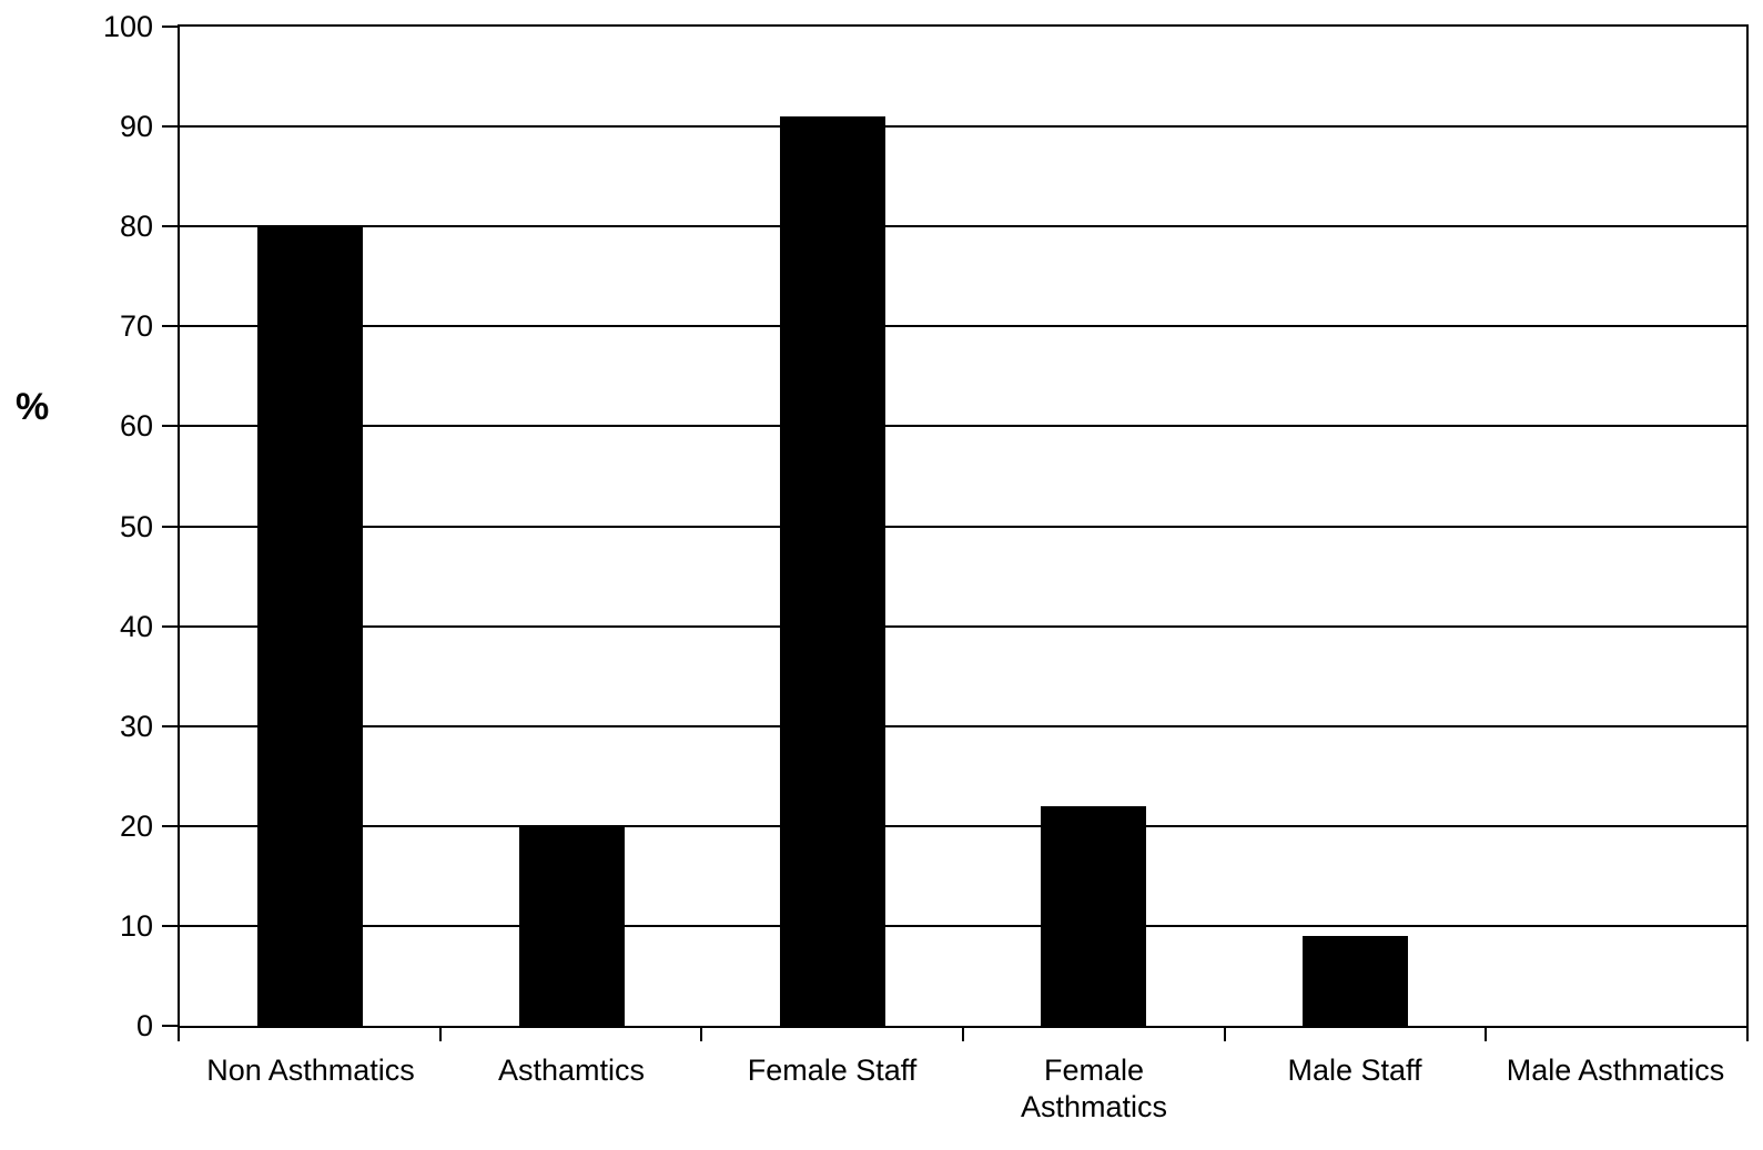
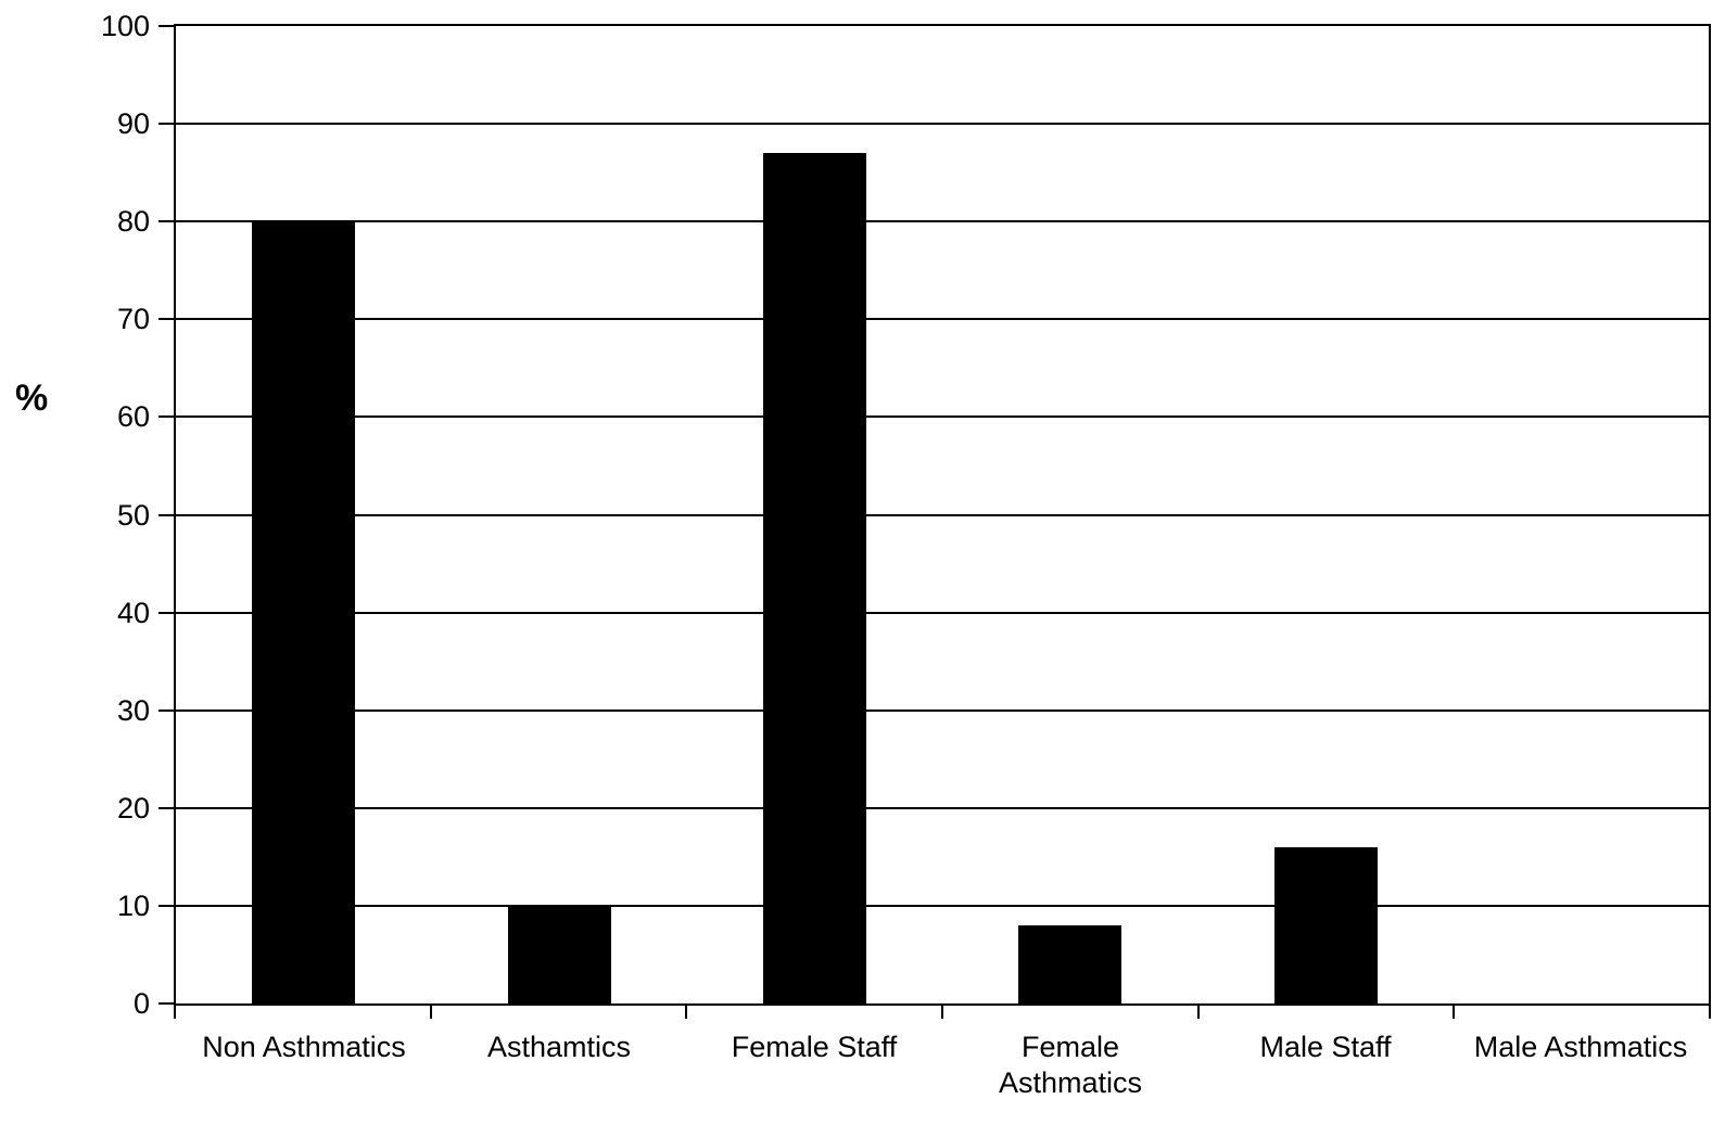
Asthamtics: 20 -> 10
Female Staff: 91 -> 87
Female Asthmatics: 22 -> 8
Male Staff: 9 -> 16
